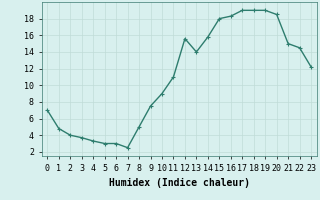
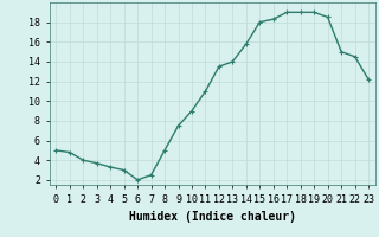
0: 7.0 -> 5.0
6: 3.0 -> 2.0
12: 15.6 -> 13.5
